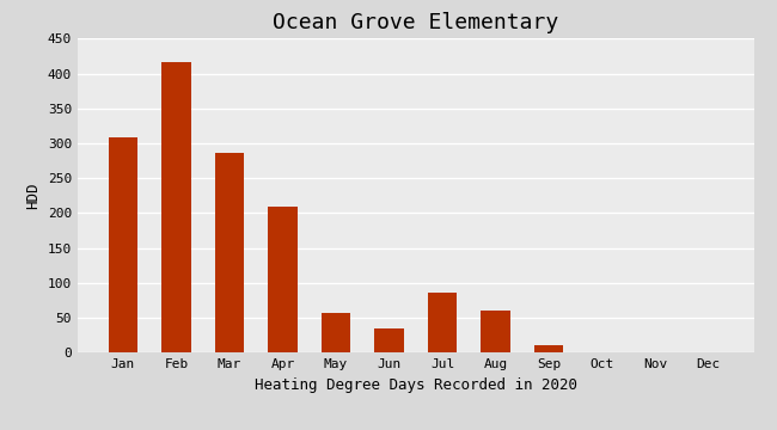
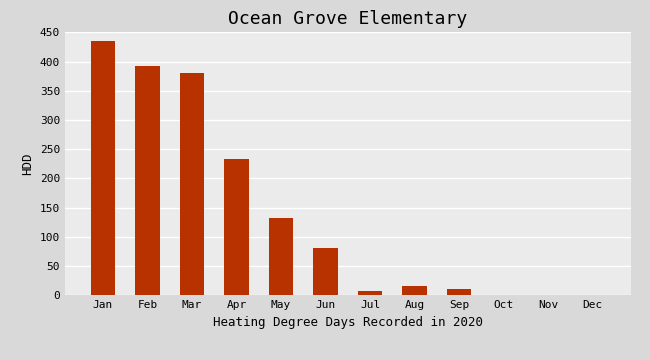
Jan: 308 -> 435
Feb: 416 -> 393
Mar: 286 -> 381
Apr: 210 -> 234
May: 56 -> 132
Jun: 34 -> 80
Jul: 86 -> 7
Aug: 60 -> 16
